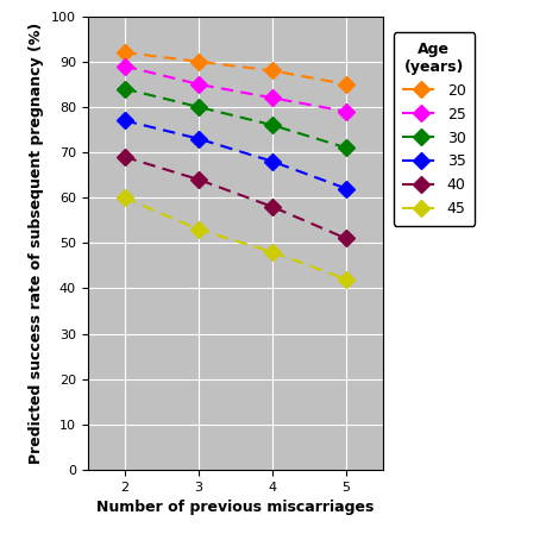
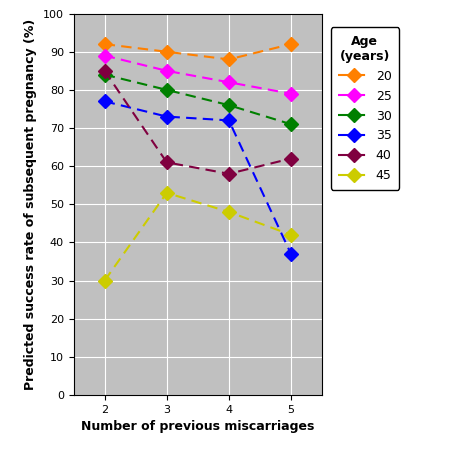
40/2: 69 -> 85
45/2: 60 -> 30
40/3: 64 -> 61
35/4: 68 -> 72
20/5: 85 -> 92
35/5: 62 -> 37
40/5: 51 -> 62
